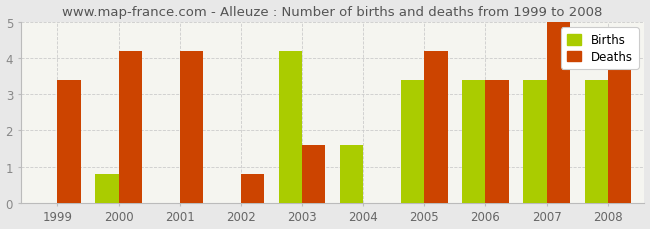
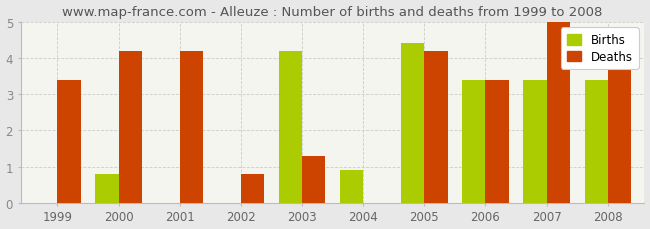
Deaths/2003: 1.6 -> 1.3
Births/2004: 1.6 -> 0.9
Births/2005: 3.4 -> 4.4
